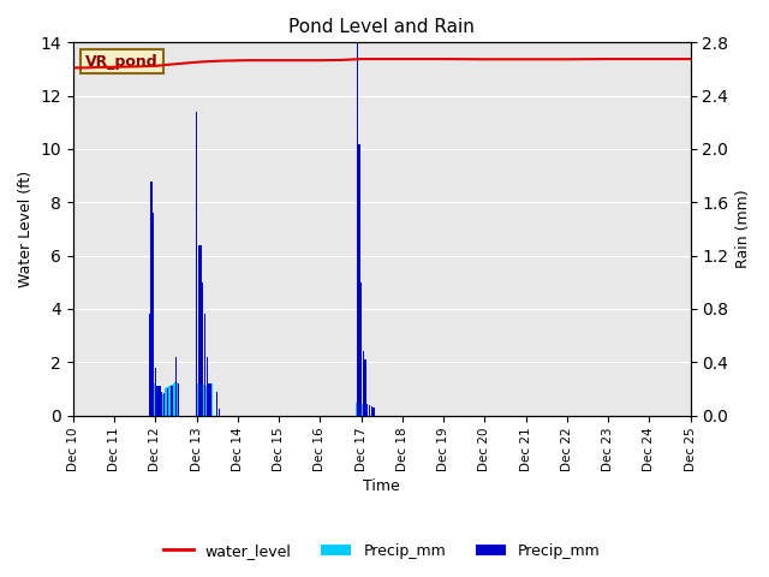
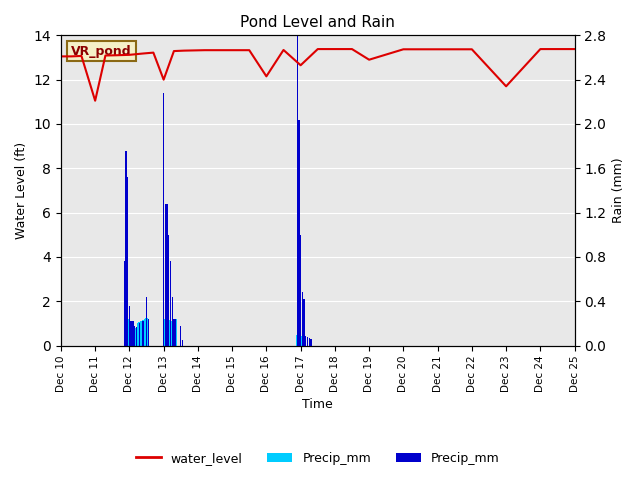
water_level/Dec 11: 13.08 -> 11.05
water_level/Dec 13: 13.26 -> 12.00
water_level/Dec 16: 13.33 -> 12.15
water_level/Dec 17: 13.38 -> 12.65
water_level/Dec 19: 13.38 -> 12.90
water_level/Dec 23: 13.38 -> 11.70
